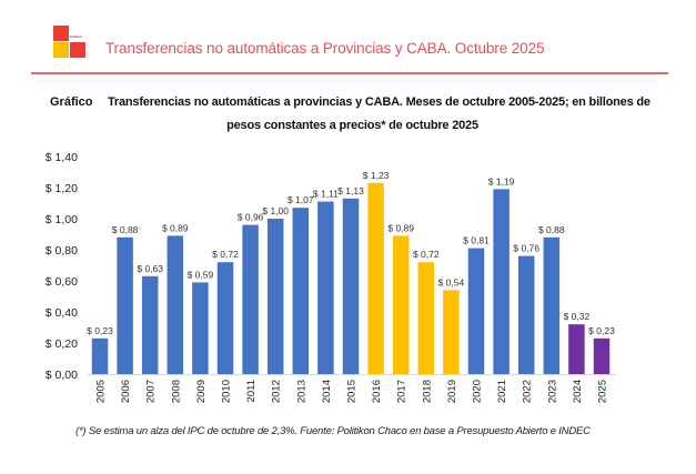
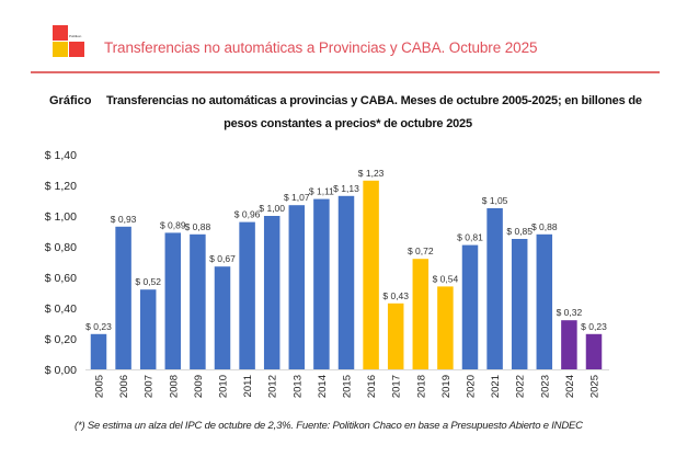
2006: 0,88 -> 0,93
2007: 0,63 -> 0,52
2009: 0,59 -> 0,88
2010: 0,72 -> 0,67
2017: 0,89 -> 0,43
2021: 1,19 -> 1,05
2022: 0,76 -> 0,85
